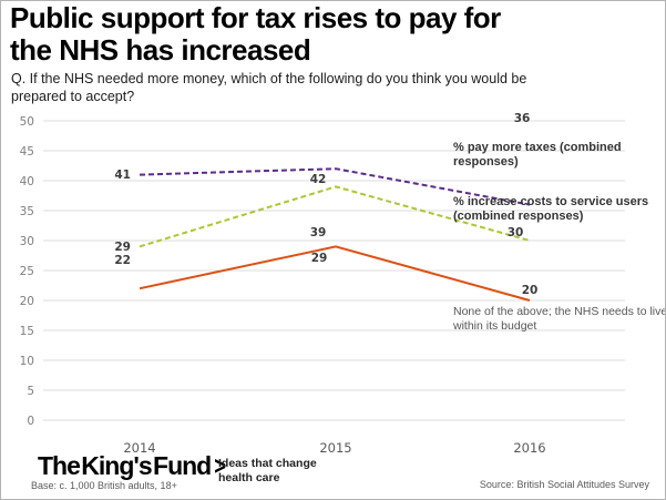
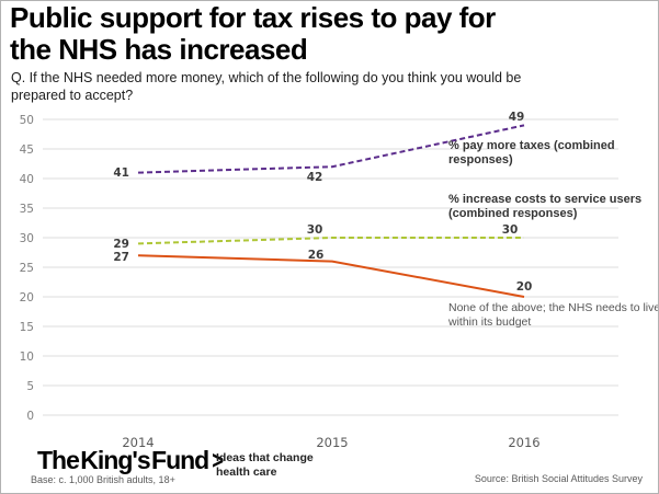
None of the above; the NHS needs to live within its budget/2014: 22 -> 27
% increase costs to service users (combined responses)/2015: 39 -> 30
None of the above; the NHS needs to live within its budget/2015: 29 -> 26
% pay more taxes (combined responses)/2016: 36 -> 49
